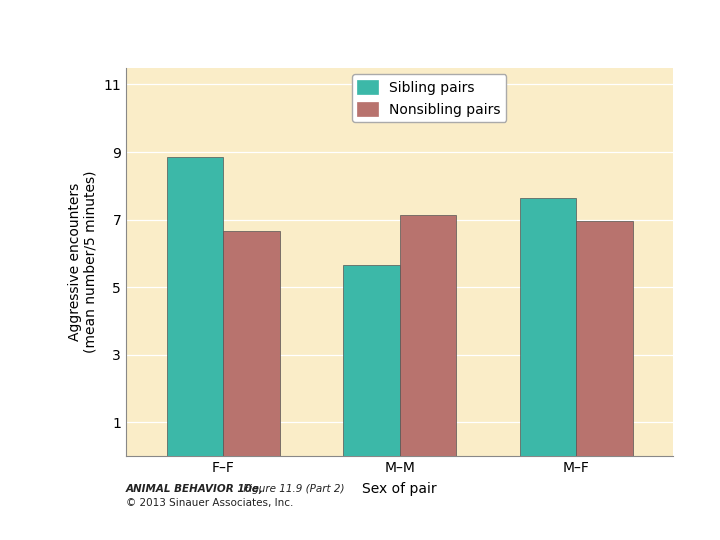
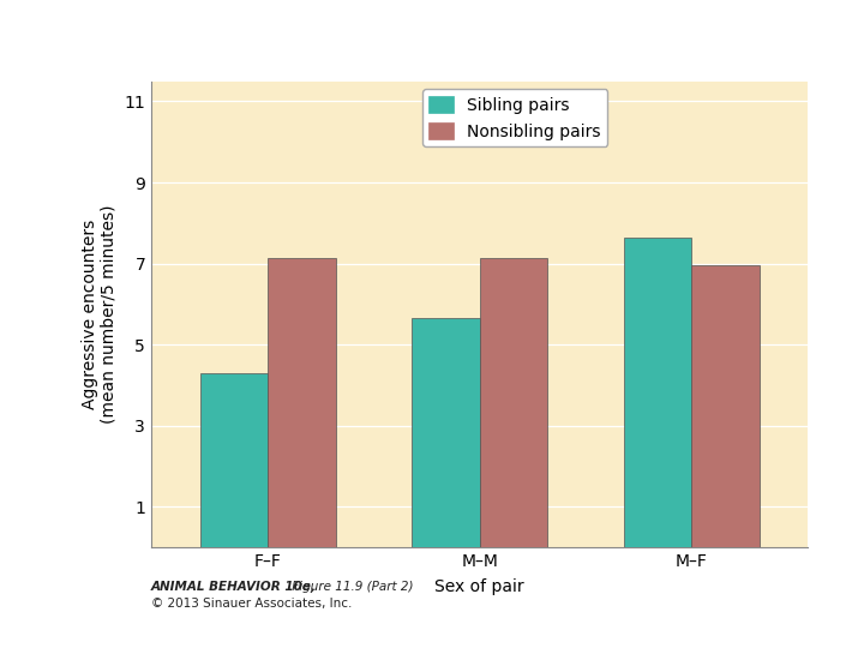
Sibling pairs/F–F: 8.85 -> 4.30
Nonsibling pairs/F–F: 6.65 -> 7.15
